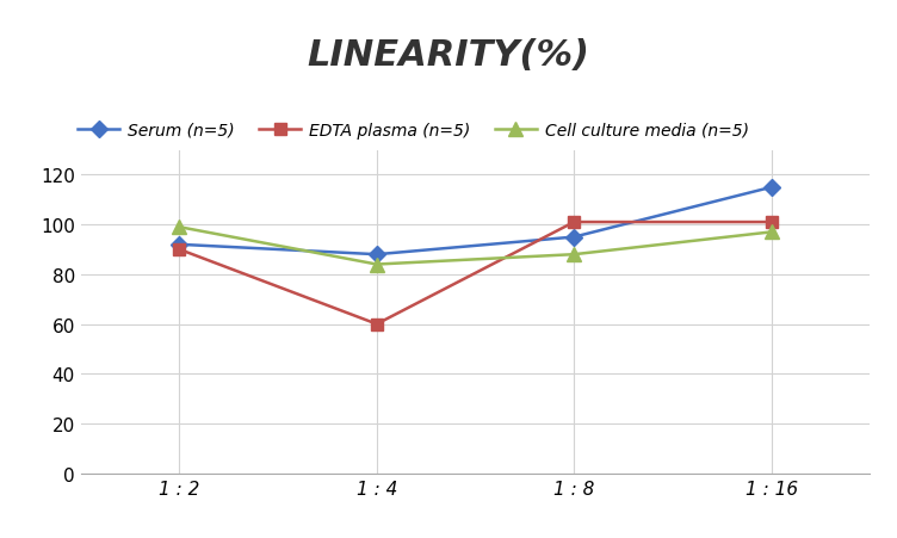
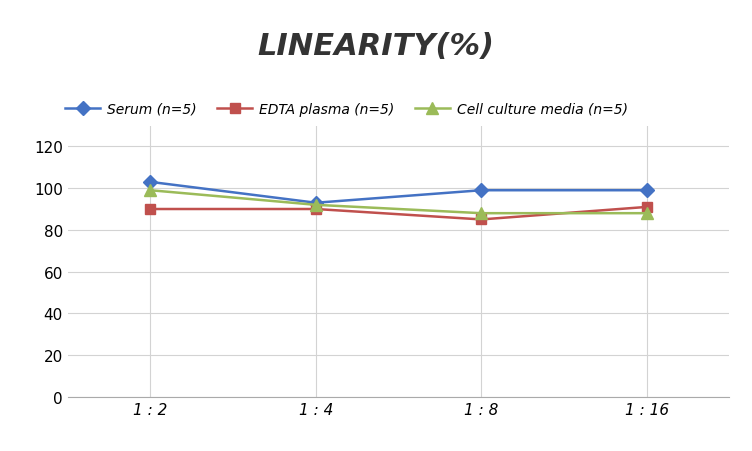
Serum (n=5)/1 : 2: 92 -> 103
Serum (n=5)/1 : 4: 88 -> 93
EDTA plasma (n=5)/1 : 4: 60 -> 90
Cell culture media (n=5)/1 : 4: 84 -> 92
Serum (n=5)/1 : 8: 95 -> 99
EDTA plasma (n=5)/1 : 8: 101 -> 85
Serum (n=5)/1 : 16: 115 -> 99
EDTA plasma (n=5)/1 : 16: 101 -> 91
Cell culture media (n=5)/1 : 16: 97 -> 88
